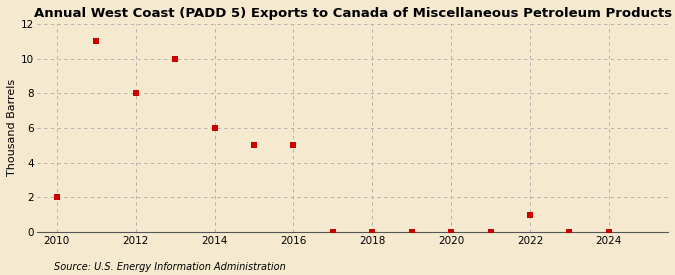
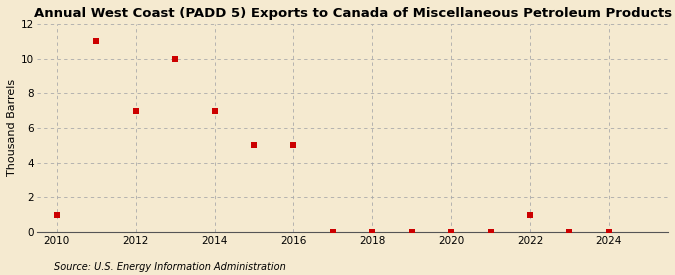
2010: 2 -> 1
2012: 8 -> 7
2014: 6 -> 7
